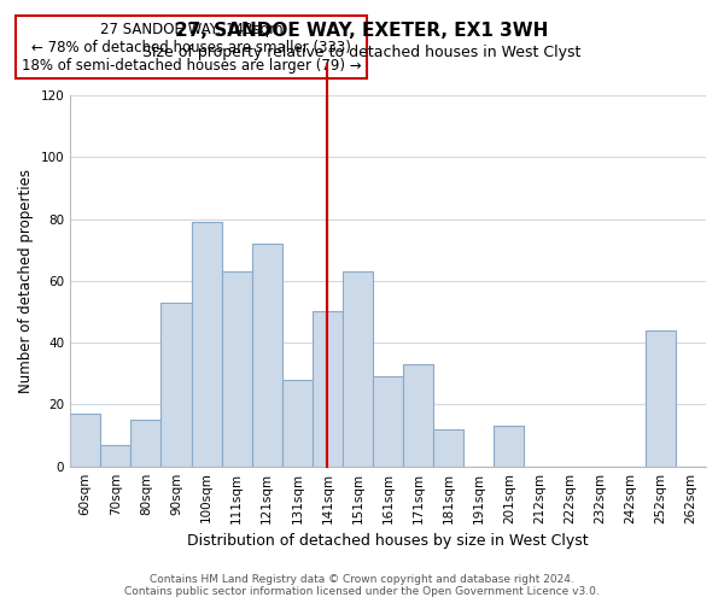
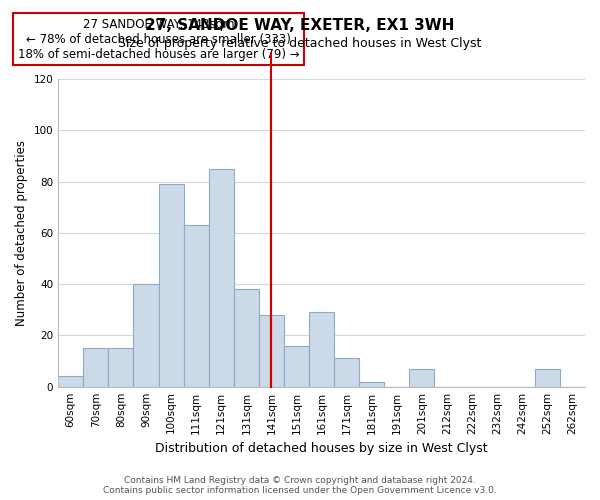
60sqm: 17 -> 4
70sqm: 7 -> 15
90sqm: 53 -> 40
121sqm: 72 -> 85
131sqm: 28 -> 38
141sqm: 50 -> 28
151sqm: 63 -> 16
171sqm: 33 -> 11
181sqm: 12 -> 2
201sqm: 13 -> 7
252sqm: 44 -> 7
